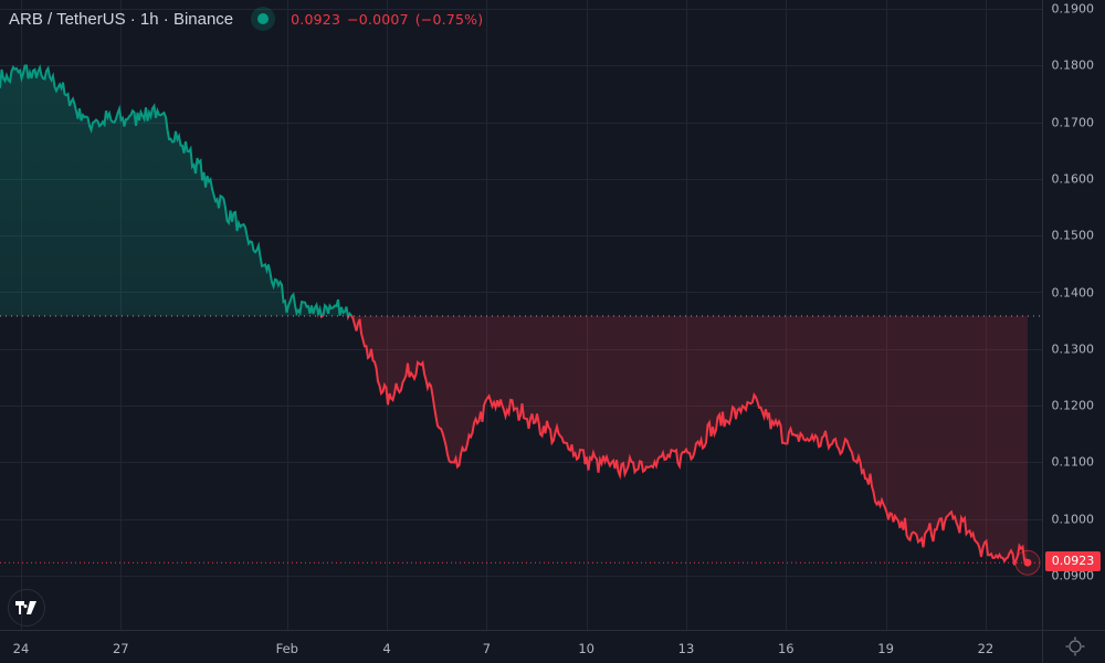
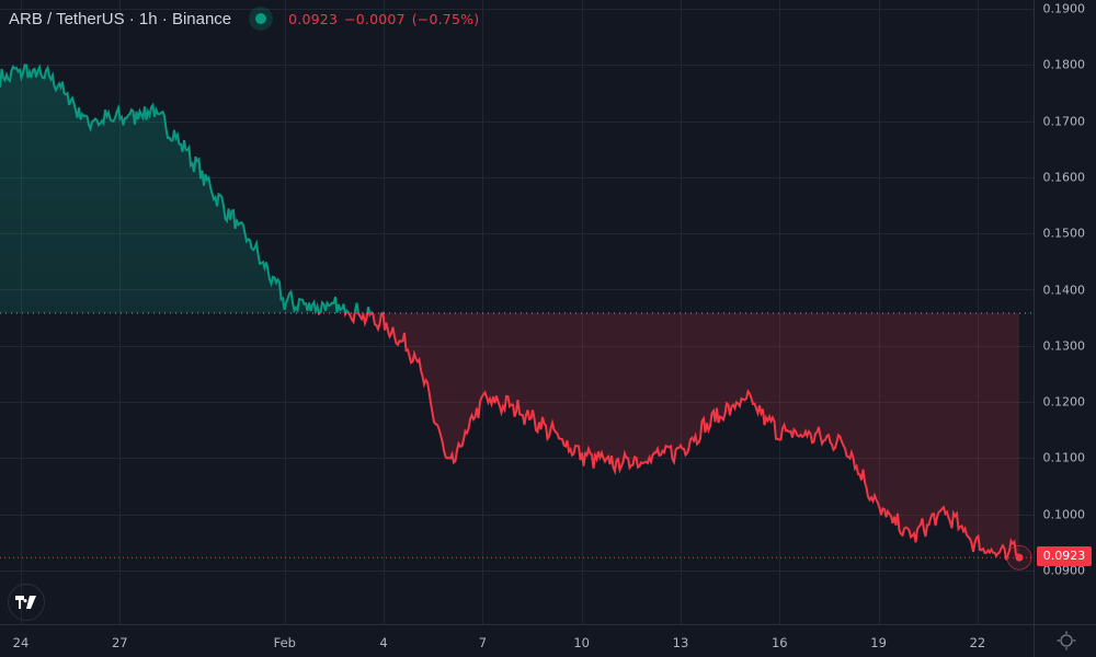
Feb 4: 0.121 -> 0.134
